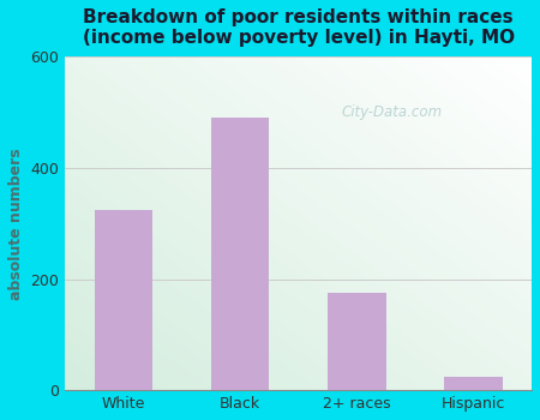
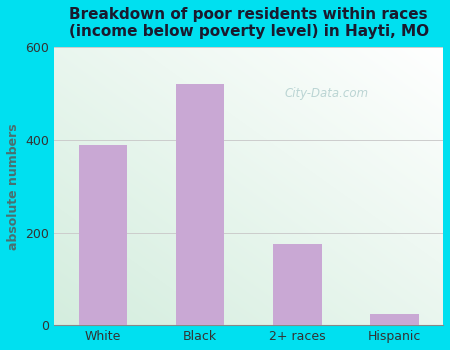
White: 325 -> 390
Black: 490 -> 520
